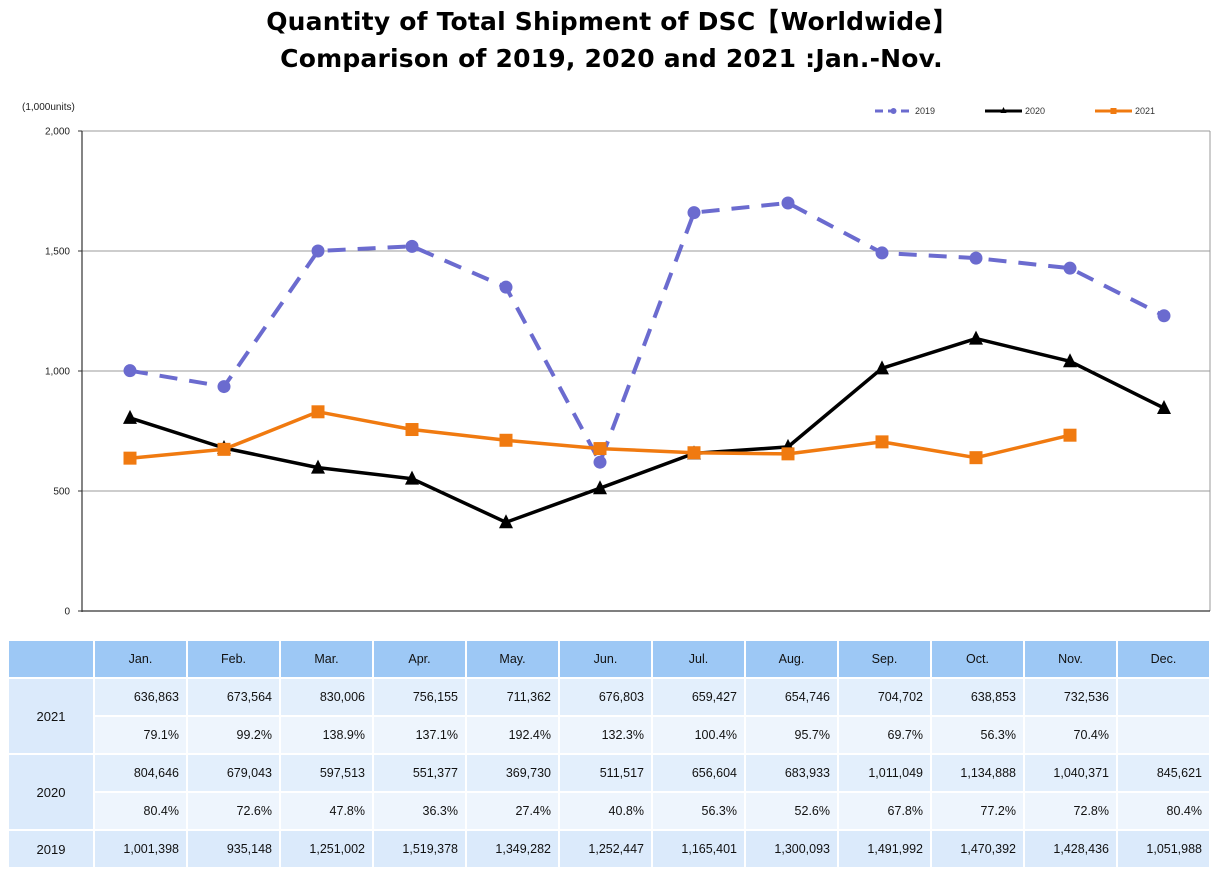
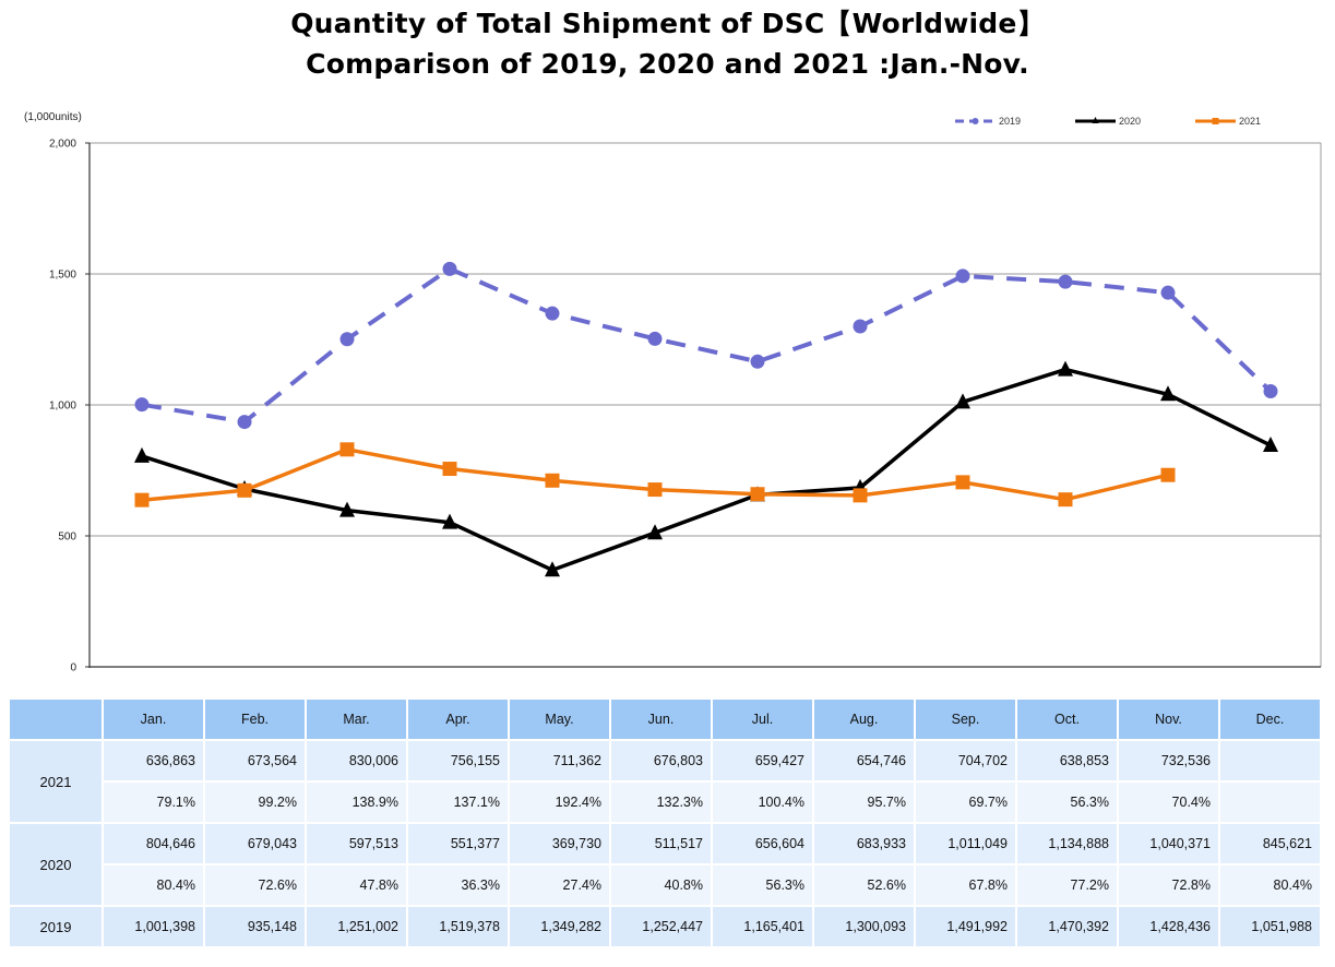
2019/Mar.: 1500 -> 1250
2019/Jun.: 620 -> 1250
2019/Jul.: 1660 -> 1170
2019/Aug.: 1700 -> 1300
2019/Dec.: 1230 -> 1050
